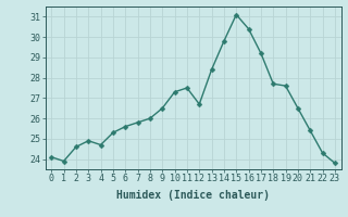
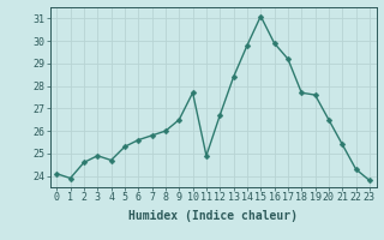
10: 27.3 -> 27.7
11: 27.5 -> 24.9
16: 30.4 -> 29.9
